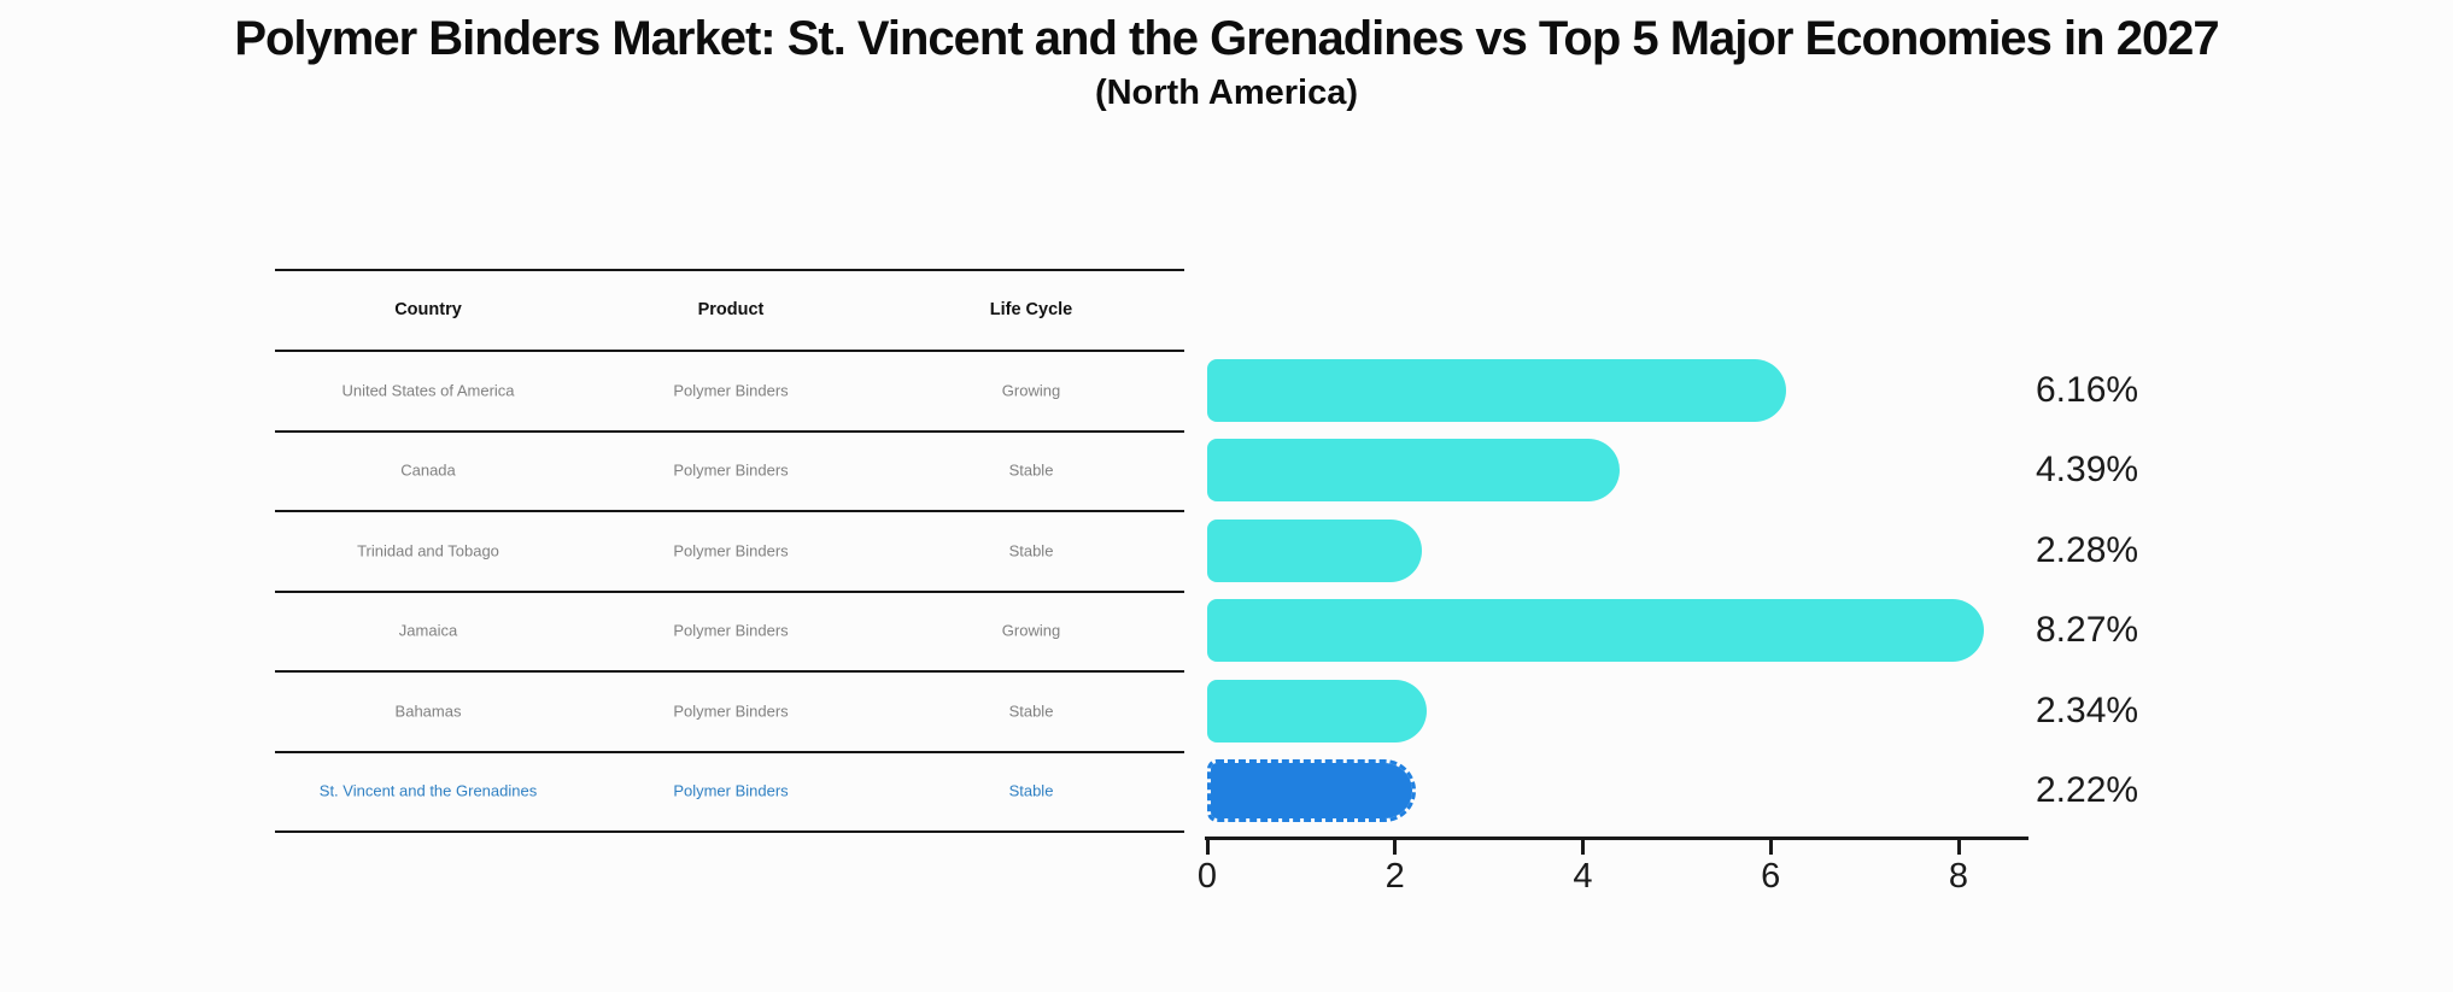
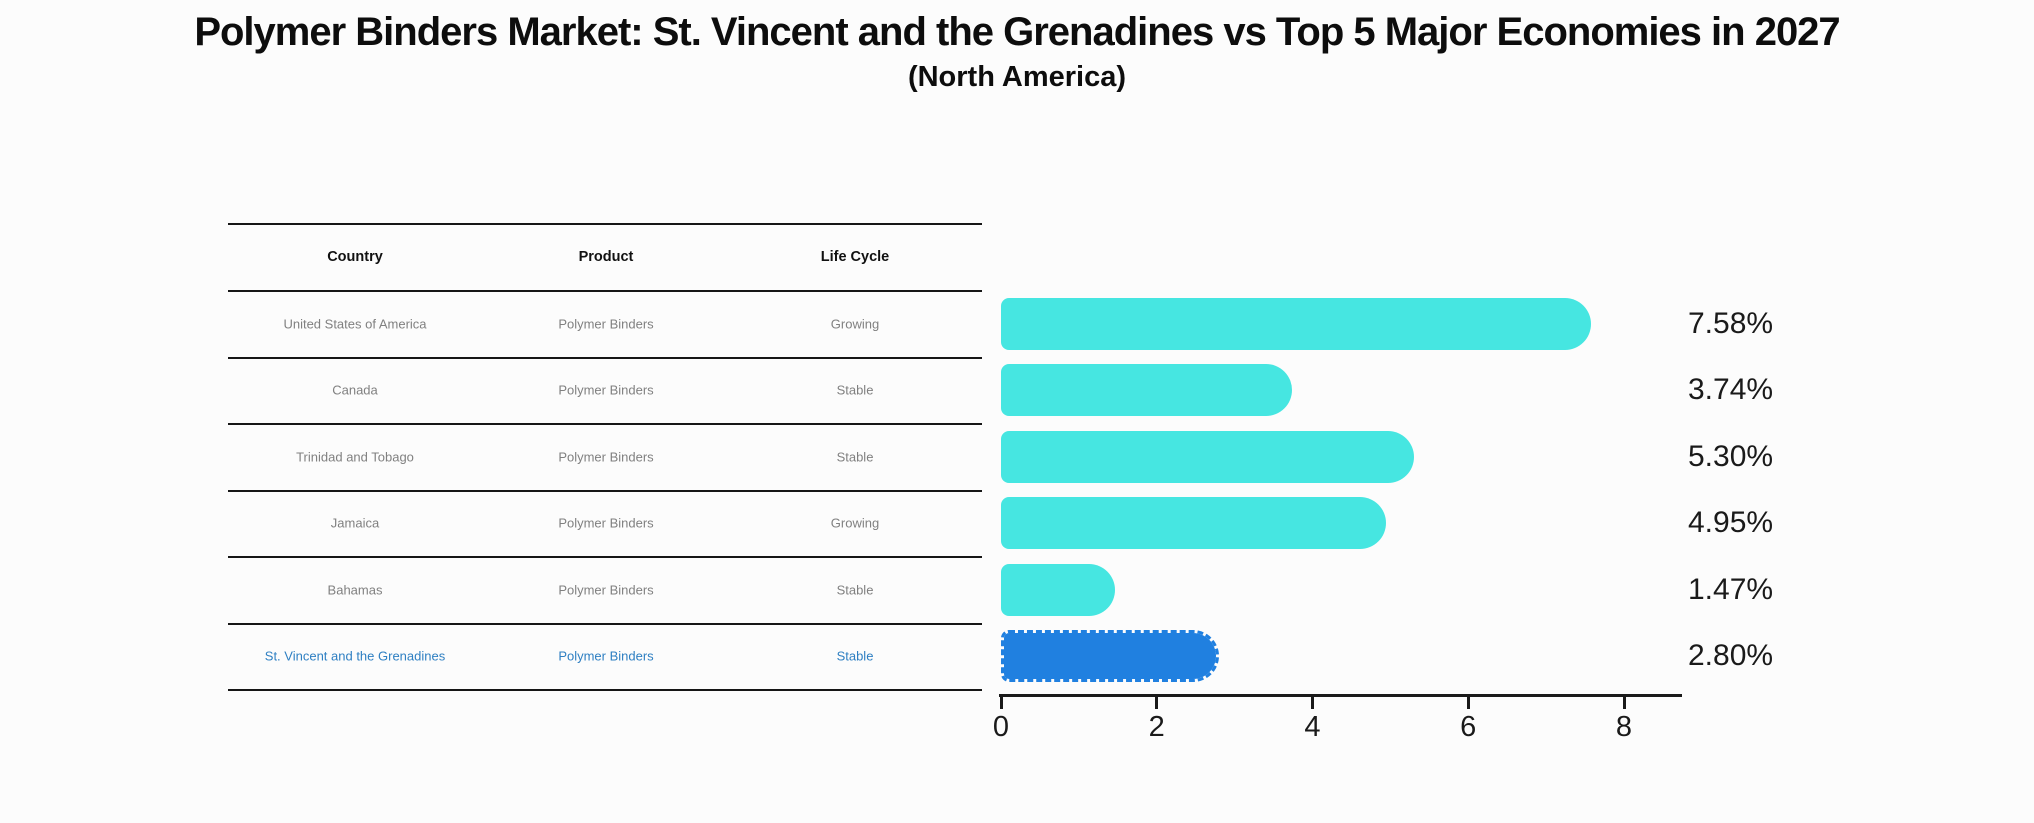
United States of America: 6.16% -> 7.58%
Canada: 4.39% -> 3.74%
Trinidad and Tobago: 2.28% -> 5.30%
Jamaica: 8.27% -> 4.95%
Bahamas: 2.34% -> 1.47%
St. Vincent and the Grenadines: 2.22% -> 2.80%
